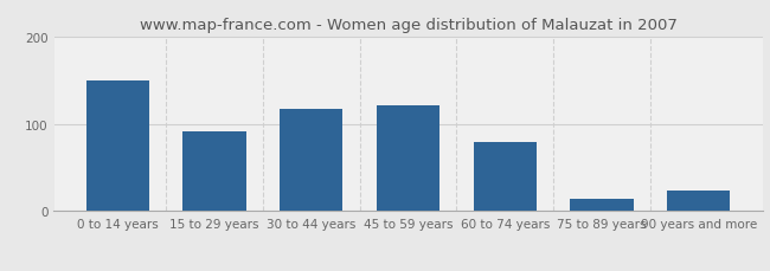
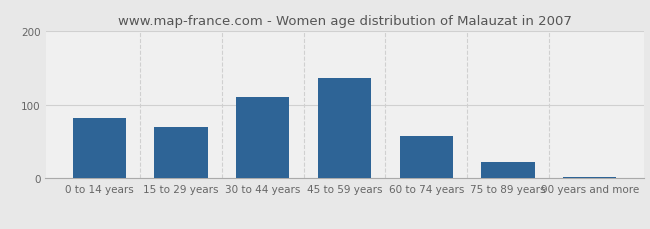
0 to 14 years: 150 -> 82
15 to 29 years: 92 -> 70
30 to 44 years: 118 -> 111
45 to 59 years: 122 -> 137
60 to 74 years: 80 -> 57
75 to 89 years: 14 -> 22
90 years and more: 24 -> 2
